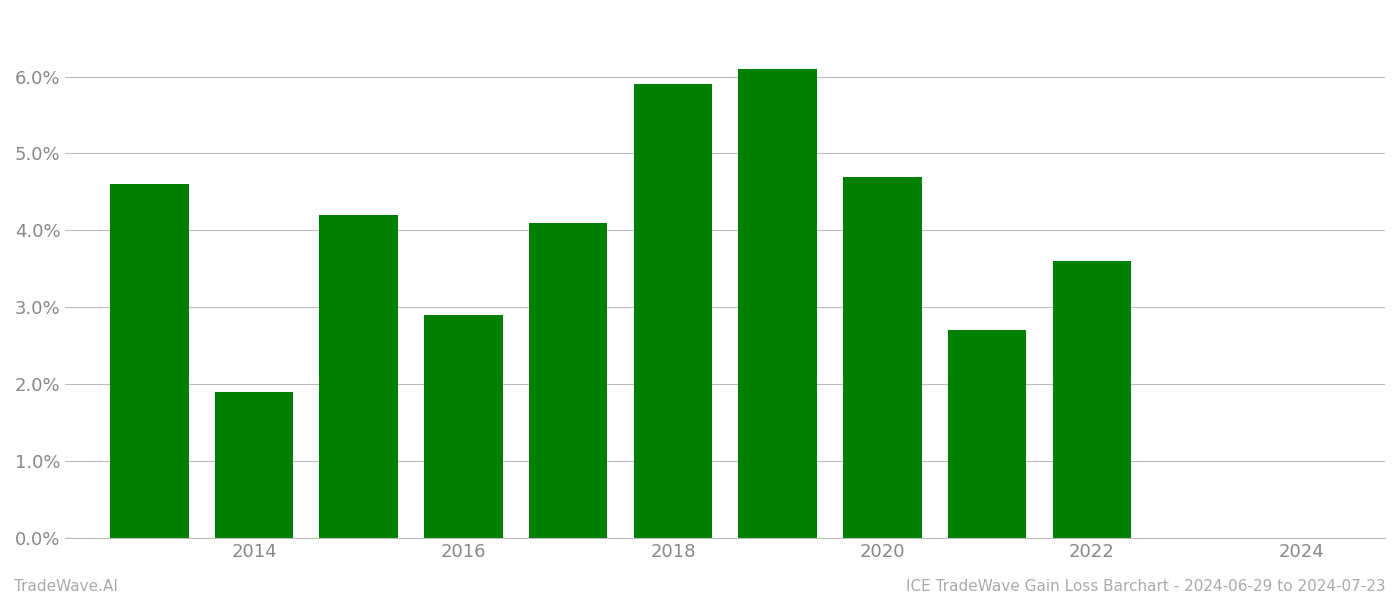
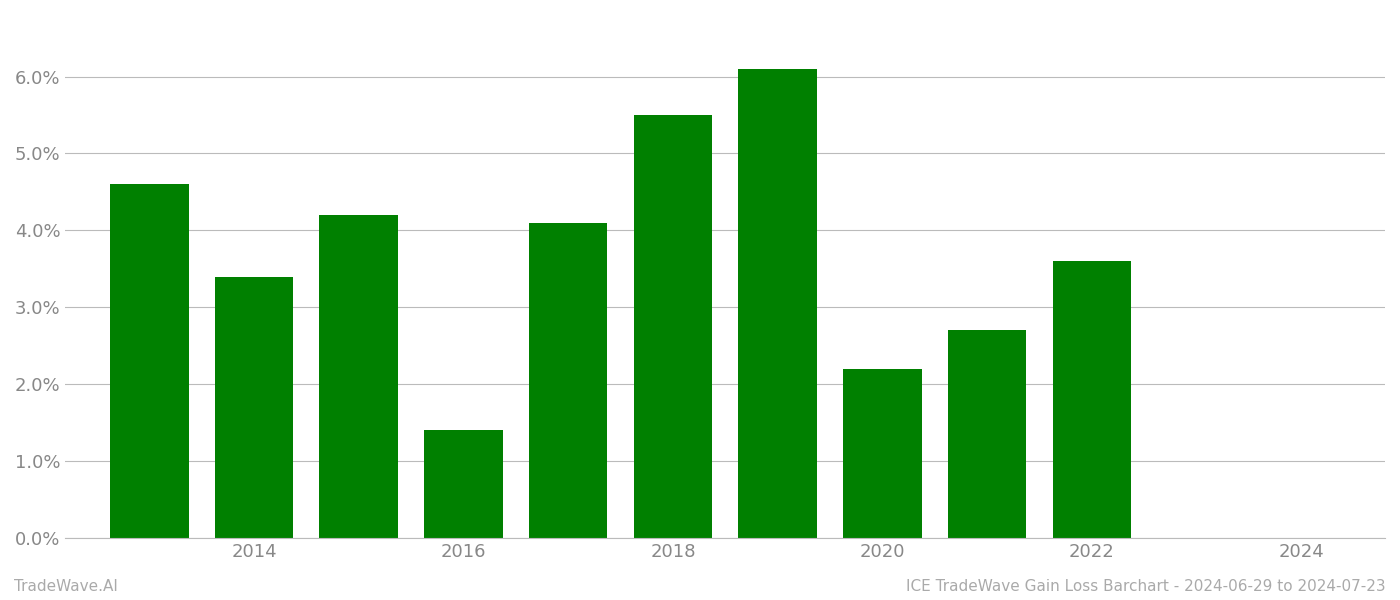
2014: 1.9% -> 3.4%
2016: 2.9% -> 1.4%
2018: 5.9% -> 5.5%
2020: 4.7% -> 2.2%
